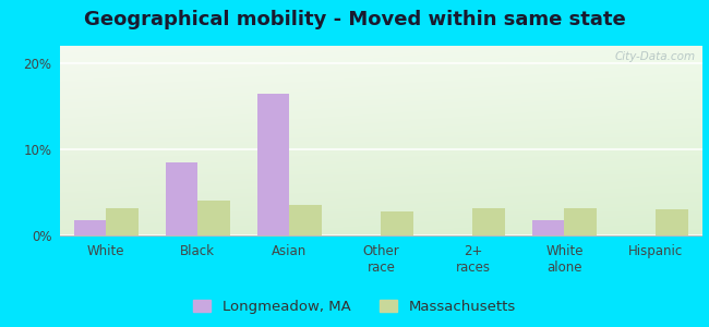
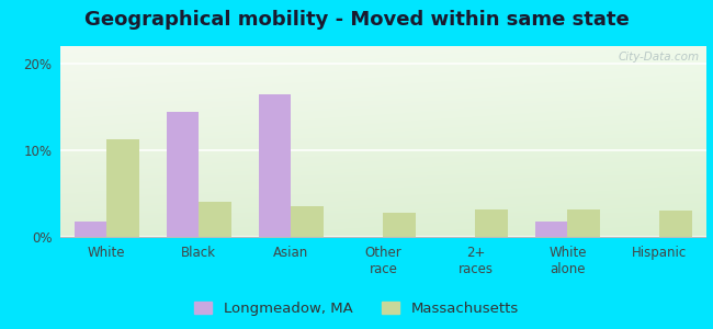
Massachusetts/White: 3.2% -> 11.2%
Longmeadow, MA/Black: 8.5% -> 14.4%
